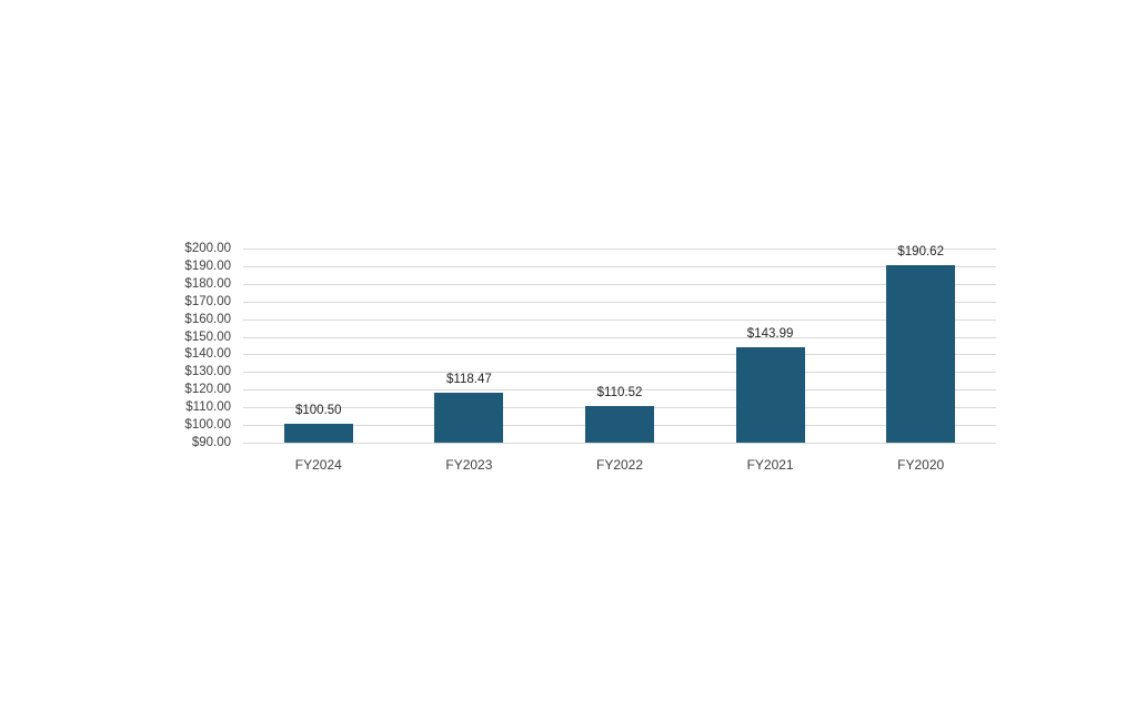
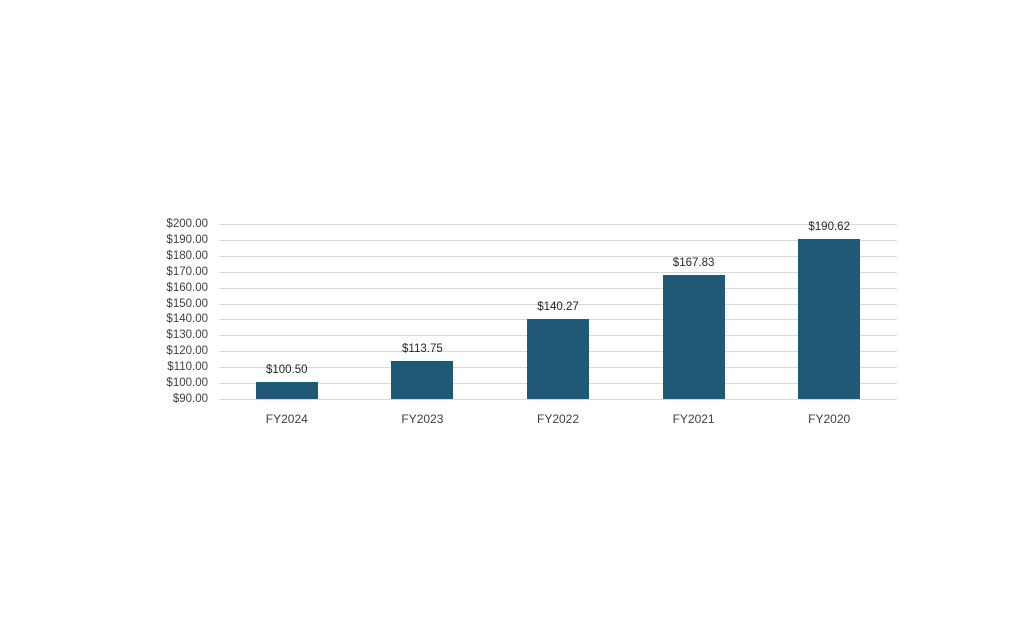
FY2023: $118.47 -> $113.75
FY2022: $110.52 -> $140.27
FY2021: $143.99 -> $167.83
